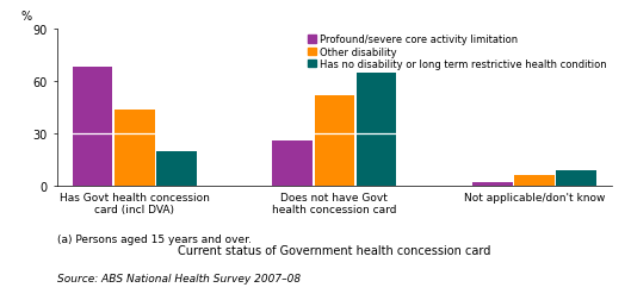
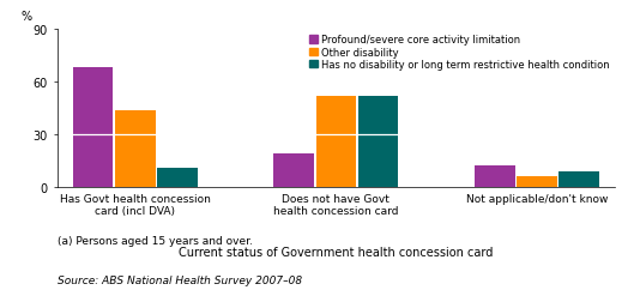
Has no disability or long term restrictive health condition/Has Govt health concession card (incl DVA): 20 -> 11
Profound/severe core activity limitation/Does not have Govt health concession card: 26 -> 19
Has no disability or long term restrictive health condition/Does not have Govt health concession card: 65 -> 52
Profound/severe core activity limitation/Not applicable/don't know: 2 -> 12
